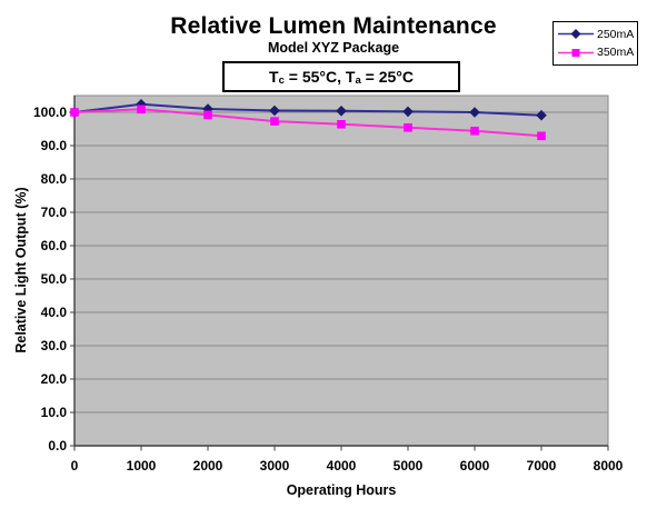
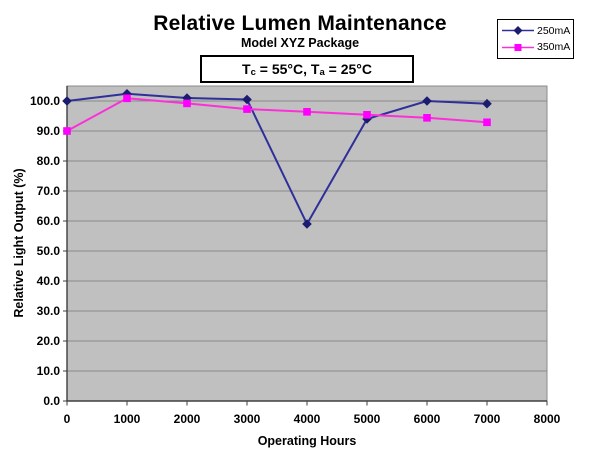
350mA/0: 100 -> 90
250mA/4000: 100 -> 59
250mA/5000: 100 -> 94
